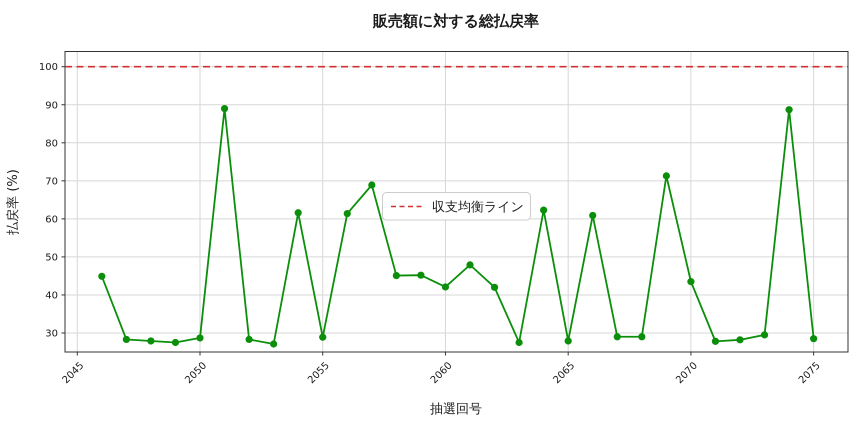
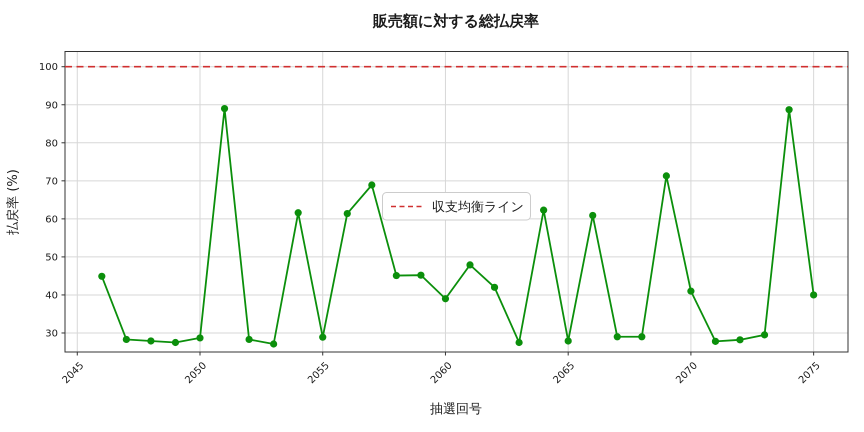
2060: 42 -> 39
2070: 44 -> 41
2075: 28 -> 40
